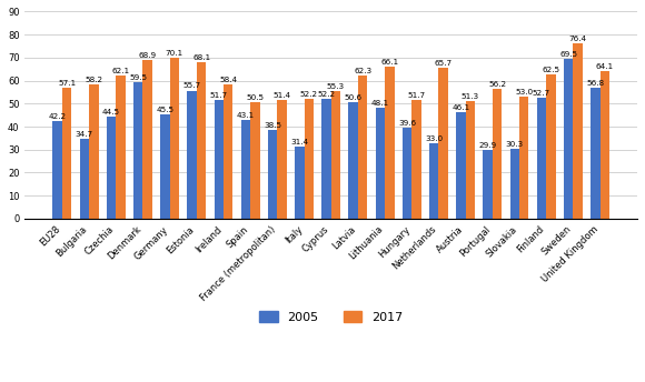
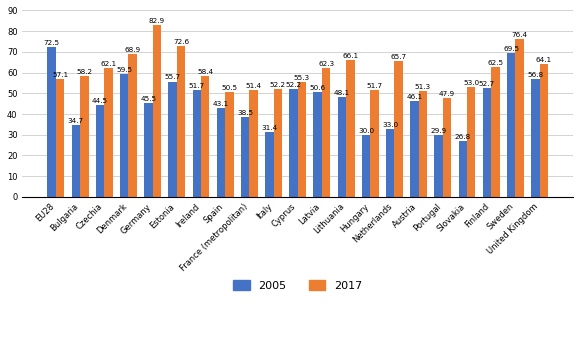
2005/EU28: 42.2 -> 72.5
2017/Germany: 70.1 -> 82.9
2017/Estonia: 68.1 -> 72.6
2005/Hungary: 39.6 -> 30.0
2017/Portugal: 56.2 -> 47.9
2005/Slovakia: 30.3 -> 26.8
